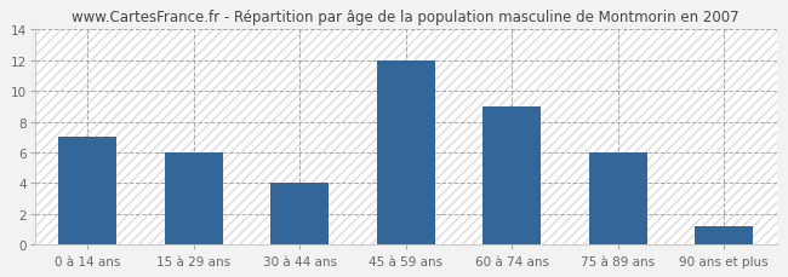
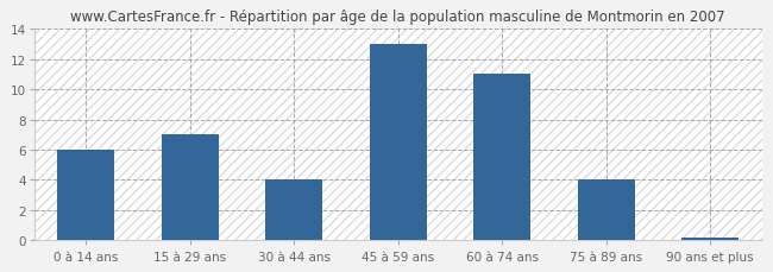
0 à 14 ans: 7.0 -> 6.0
15 à 29 ans: 6.0 -> 7.0
45 à 59 ans: 12.0 -> 13.0
60 à 74 ans: 9.0 -> 11.0
75 à 89 ans: 6.0 -> 4.0
90 ans et plus: 1.2 -> 0.2
